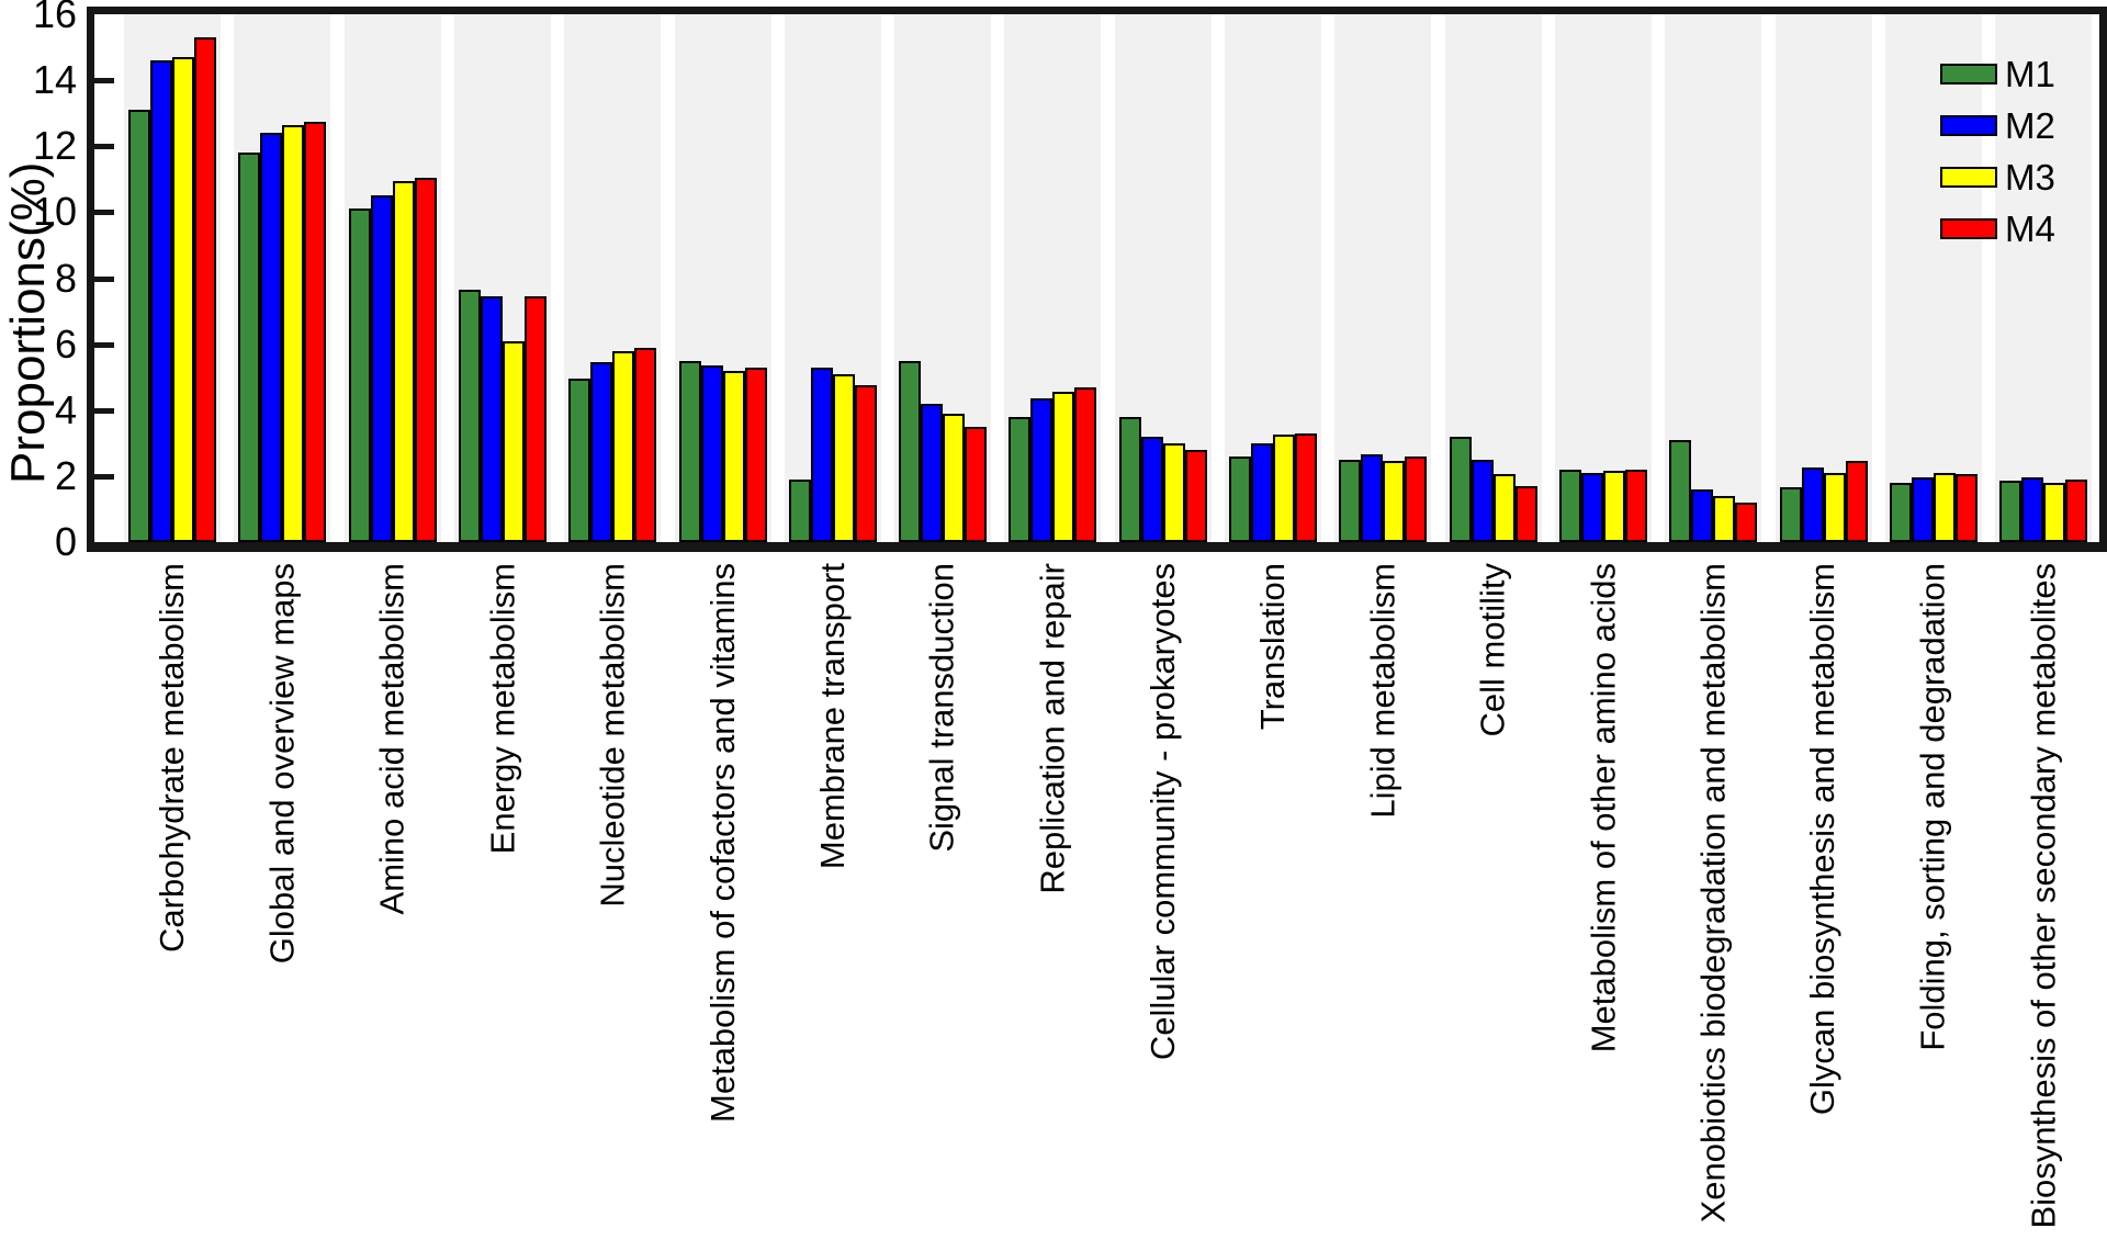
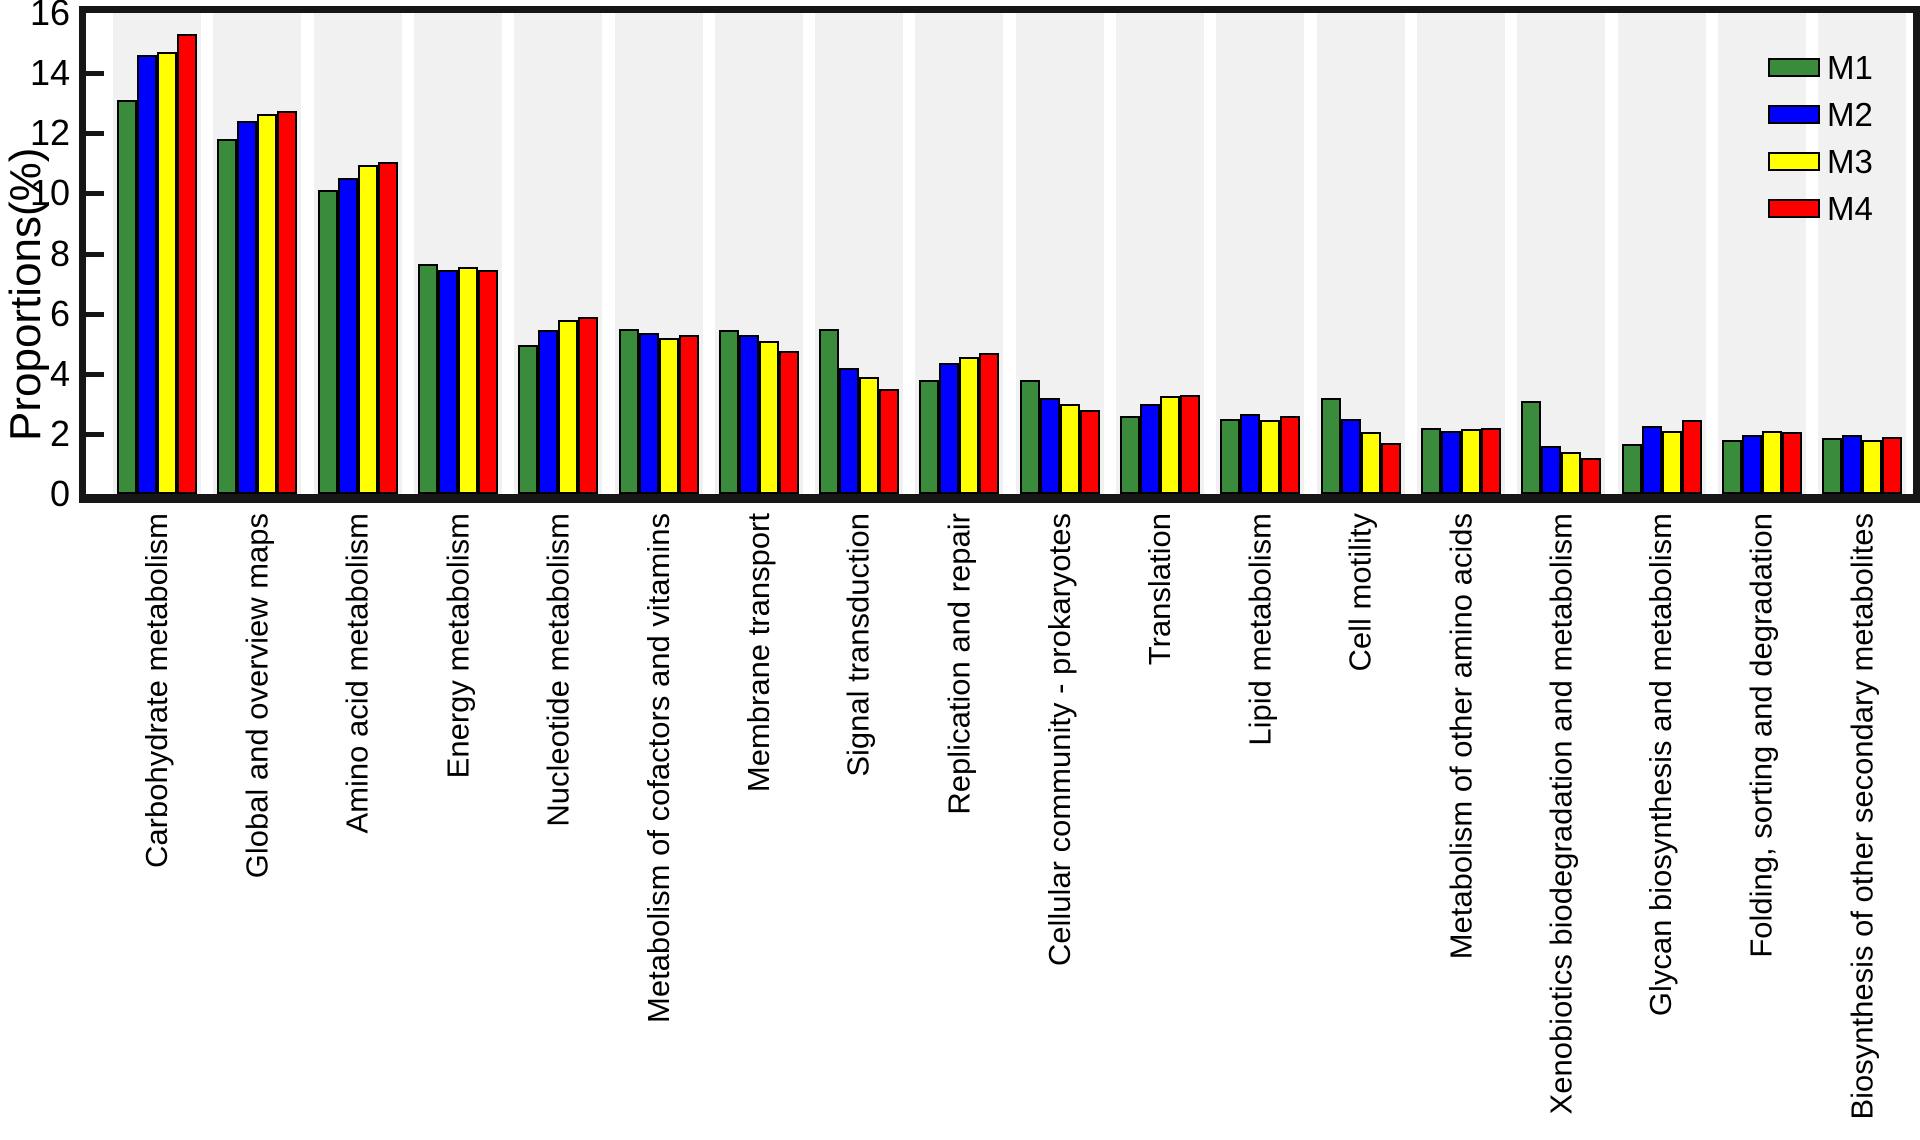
M3/Energy metabolism: 6.1 -> 7.5
M1/Membrane transport: 1.9 -> 5.5
